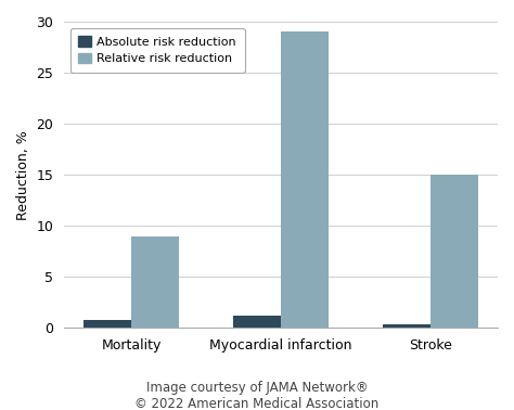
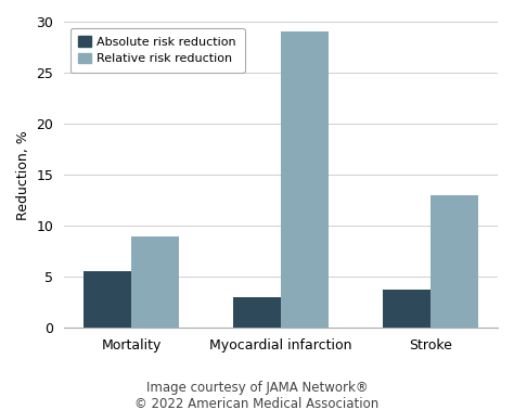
Absolute risk reduction/Mortality: 0.8 -> 5.6
Absolute risk reduction/Myocardial infarction: 1.2 -> 3.0
Absolute risk reduction/Stroke: 0.4 -> 3.8
Relative risk reduction/Stroke: 15 -> 13
